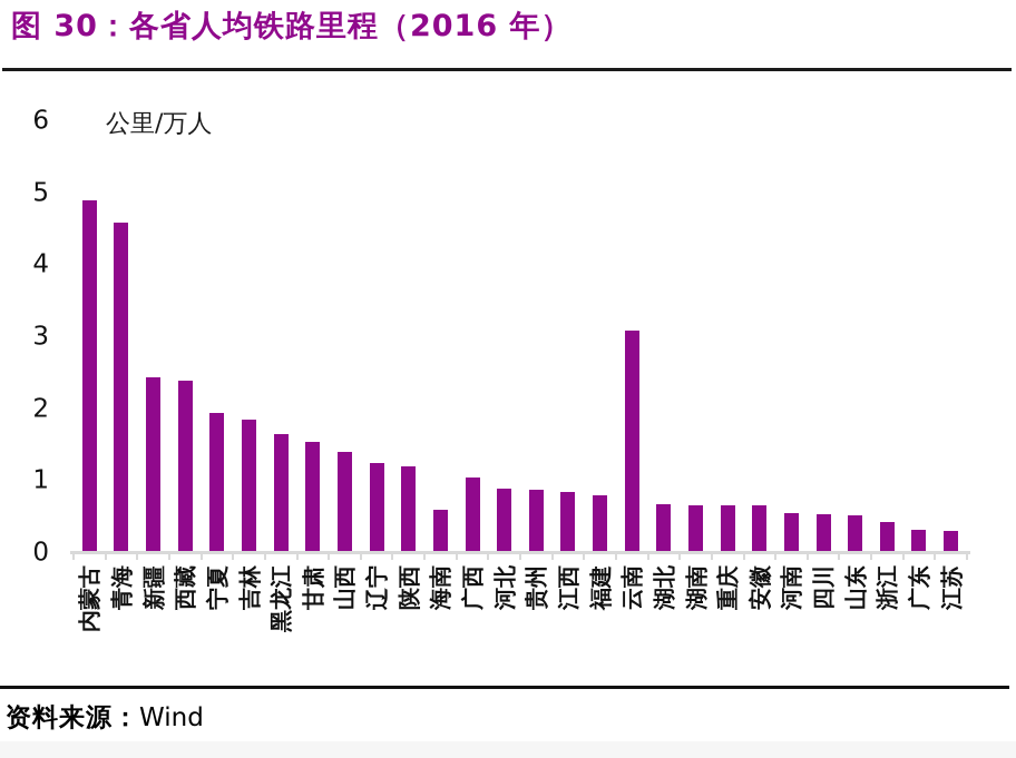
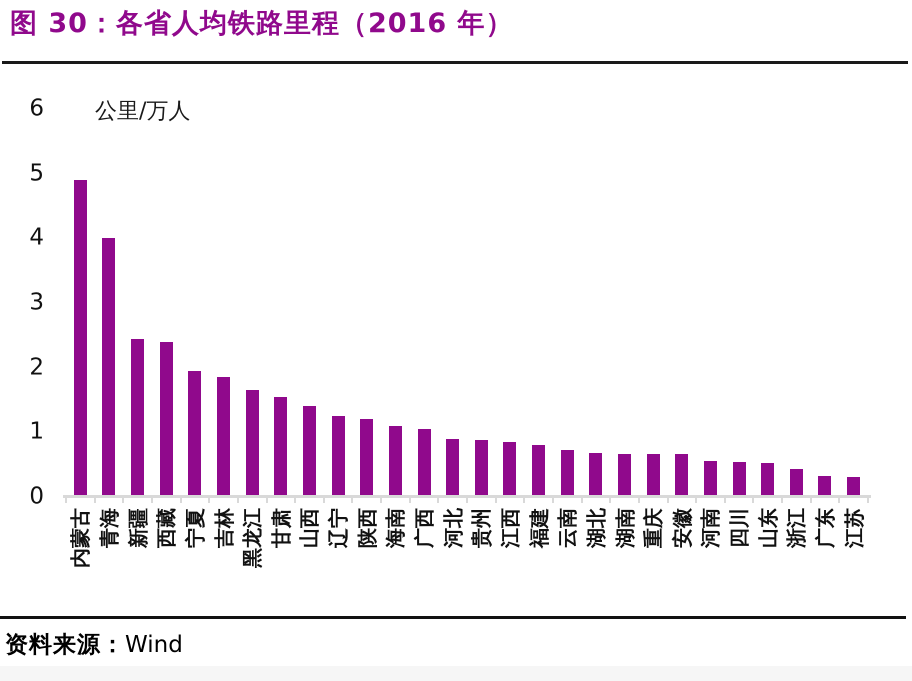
青海: 4.6 -> 4.0
海南: 0.6 -> 1.1
云南: 3.1 -> 0.7
